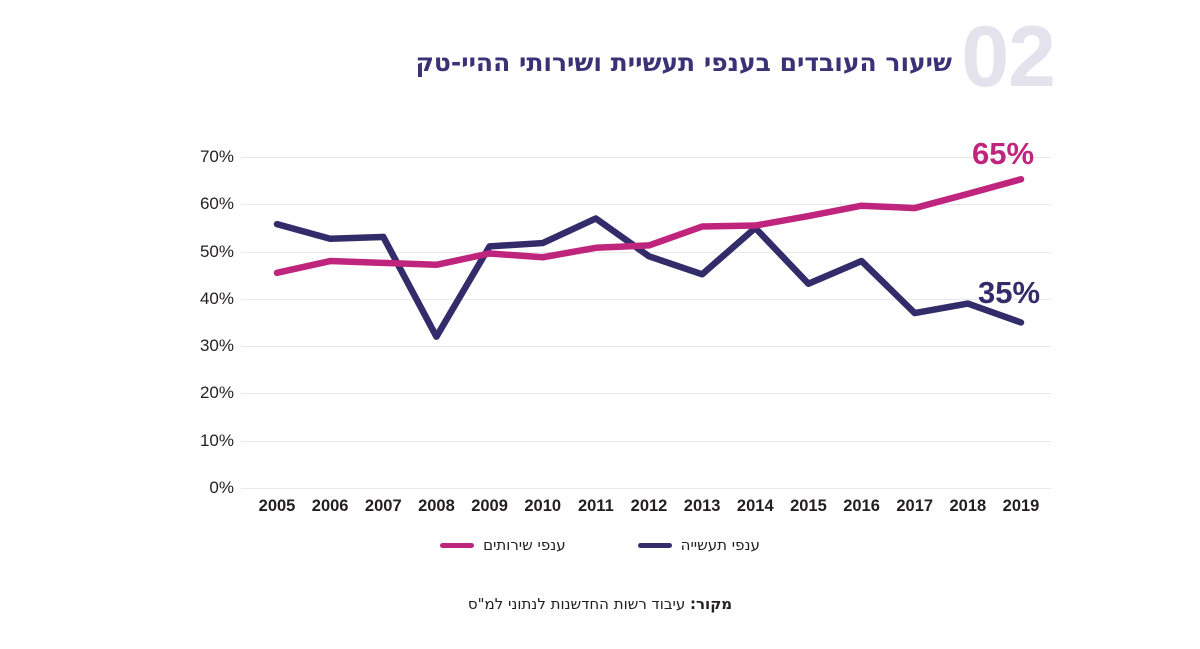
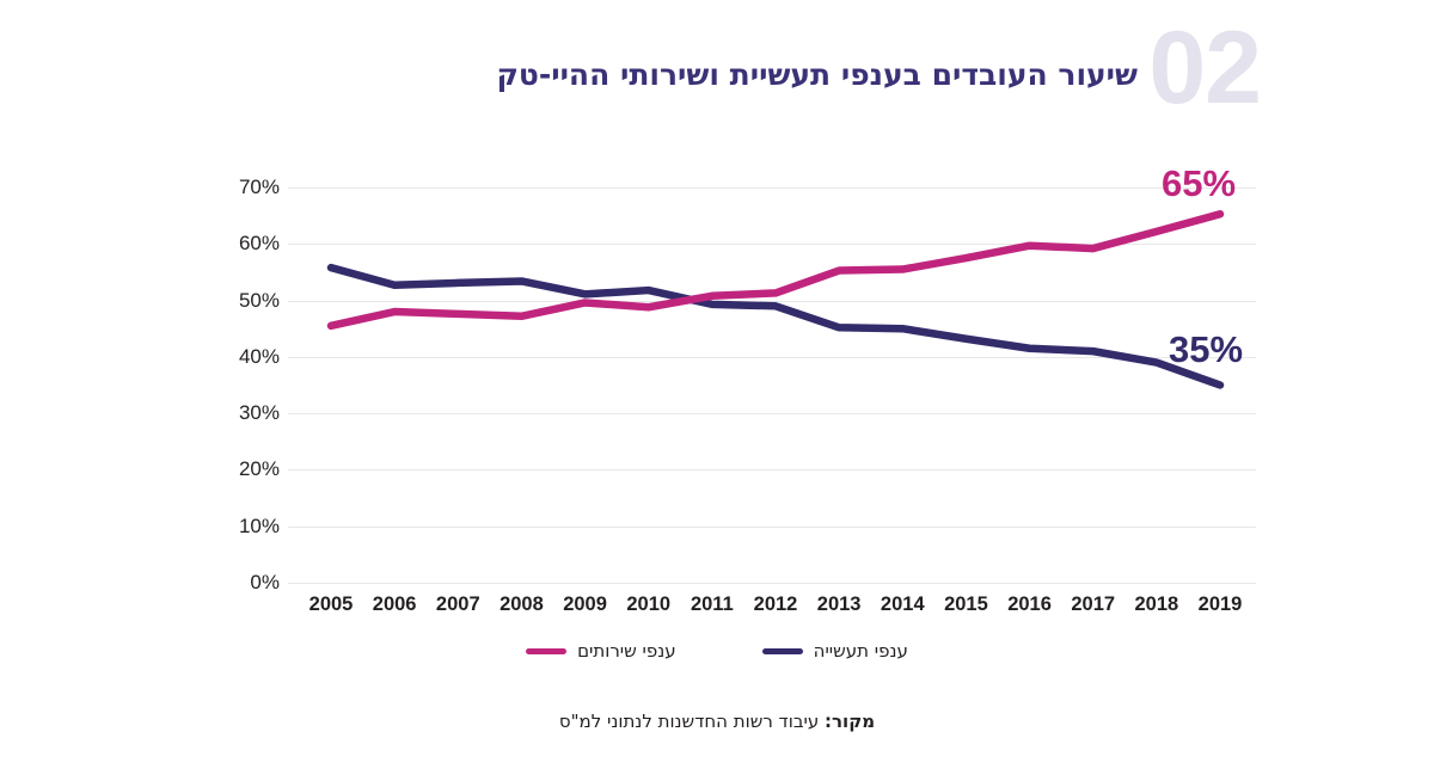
ענפי תעשייה/2008: 32% -> 53%
ענפי תעשייה/2011: 57% -> 49%
ענפי תעשייה/2014: 55% -> 45%
ענפי תעשייה/2016: 48% -> 42%
ענפי תעשייה/2017: 37% -> 41%
